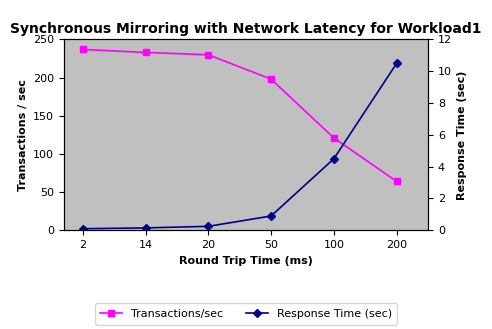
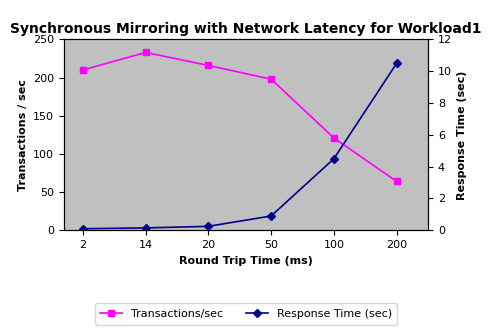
Transactions/sec/2: 237 -> 210
Transactions/sec/20: 230 -> 216
